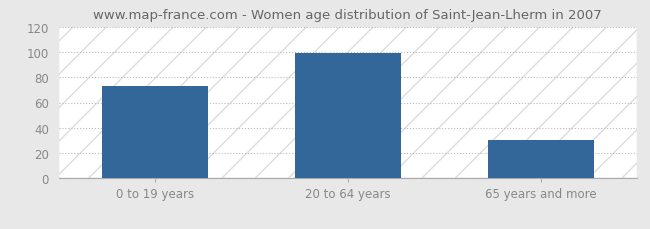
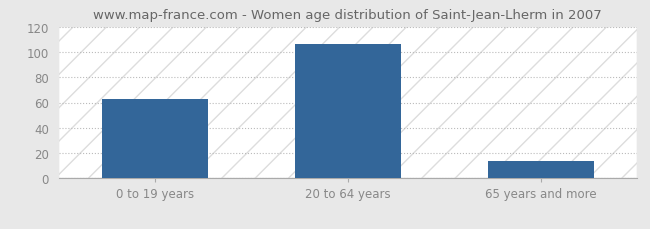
0 to 19 years: 73 -> 63
20 to 64 years: 99 -> 106
65 years and more: 30 -> 14
